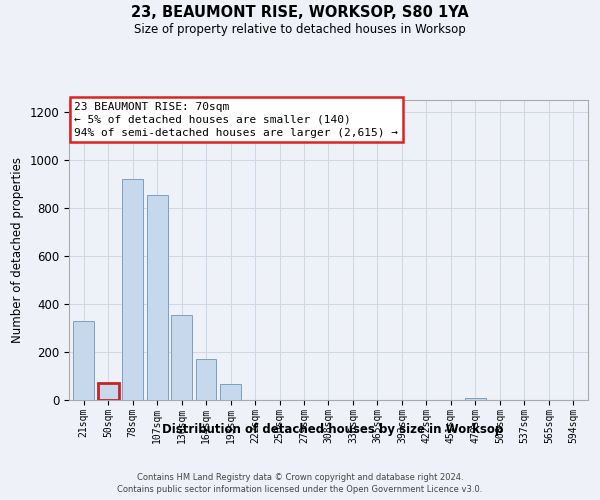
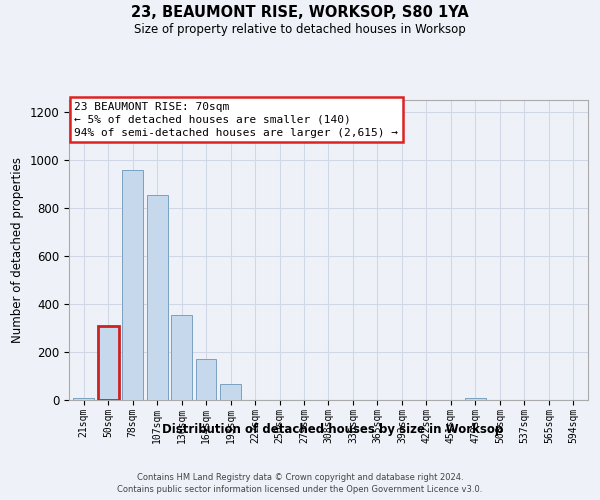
21sqm: 330 -> 7
50sqm: 70 -> 310
78sqm: 920 -> 960
